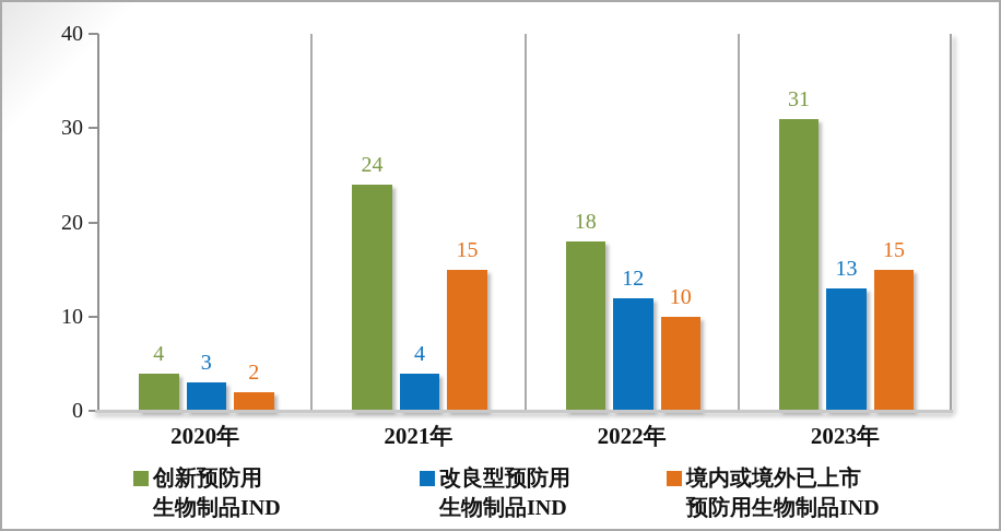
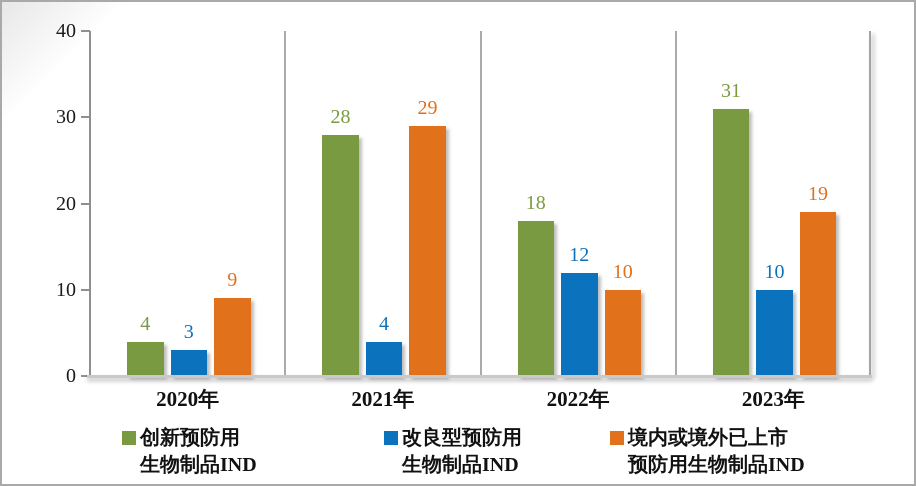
境内或境外已上市预防用生物制品IND/2020年: 2 -> 9
创新预防用生物制品IND/2021年: 24 -> 28
境内或境外已上市预防用生物制品IND/2021年: 15 -> 29
改良型预防用生物制品IND/2023年: 13 -> 10
境内或境外已上市预防用生物制品IND/2023年: 15 -> 19
